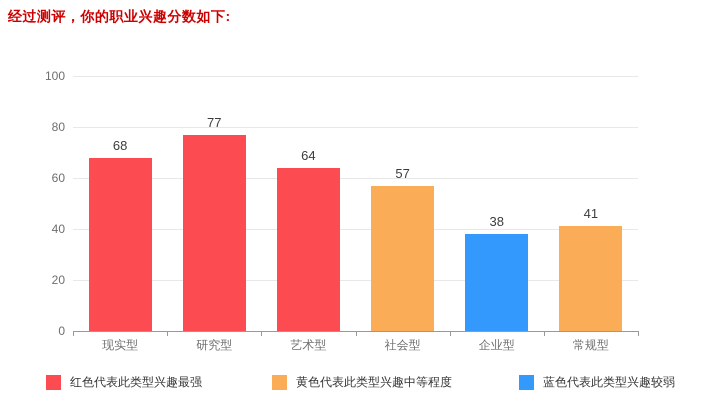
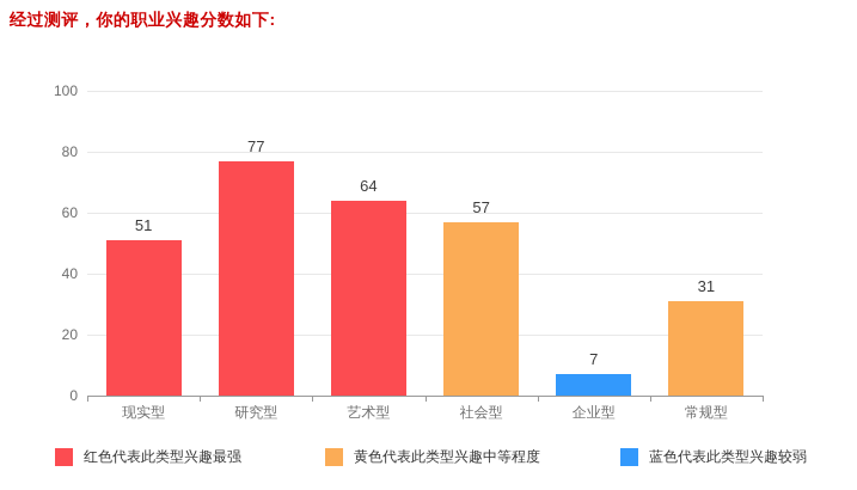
现实型: 68 -> 51
企业型: 38 -> 7
常规型: 41 -> 31
